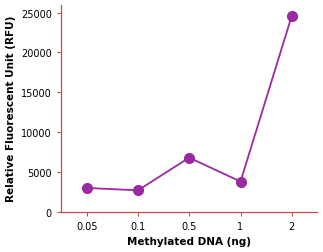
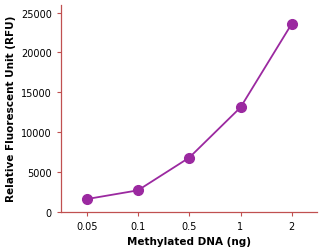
0.05: 3000 -> 1600
1: 3800 -> 13100
2: 24600 -> 23600
